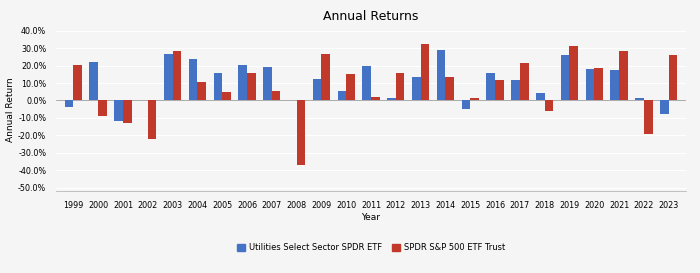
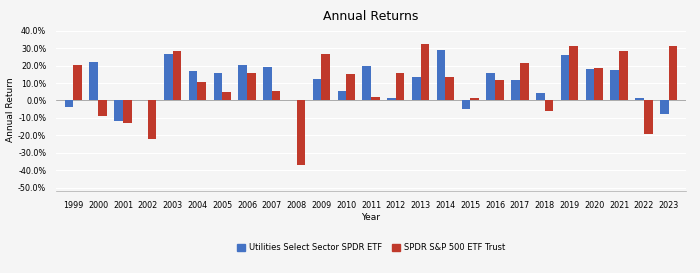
Utilities Select Sector SPDR ETF/2004: 24% -> 17%
SPDR S&P 500 ETF Trust/2023: 26% -> 31%
